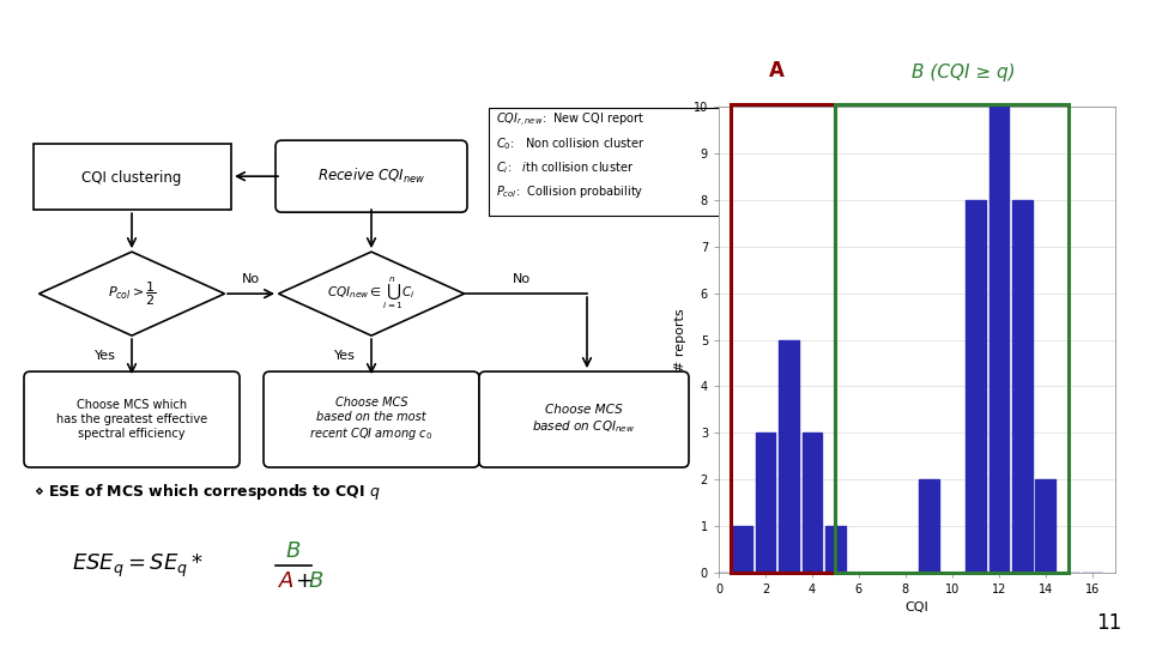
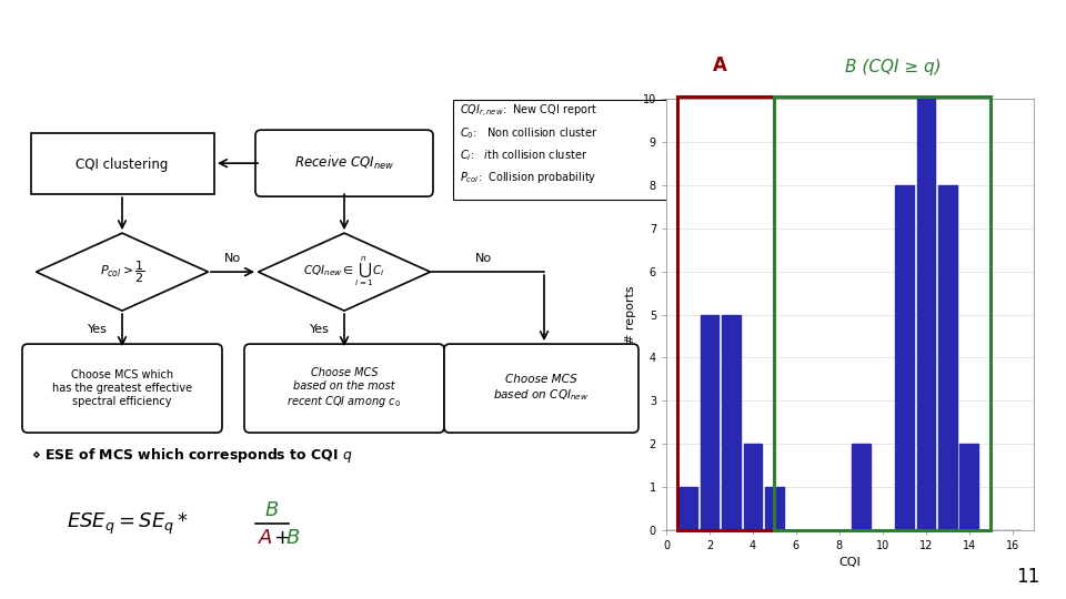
2: 3 -> 5
4: 3 -> 2
